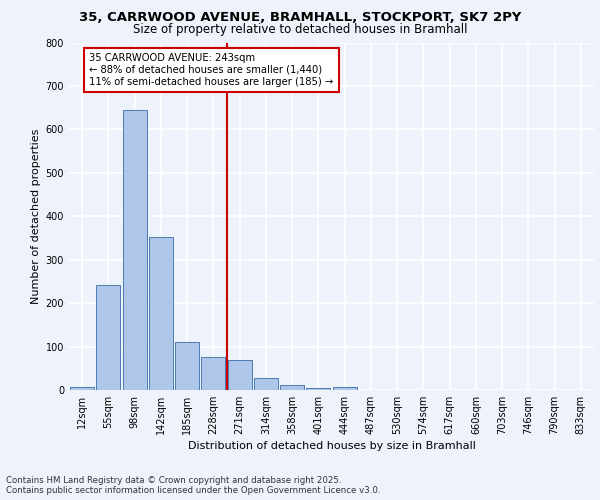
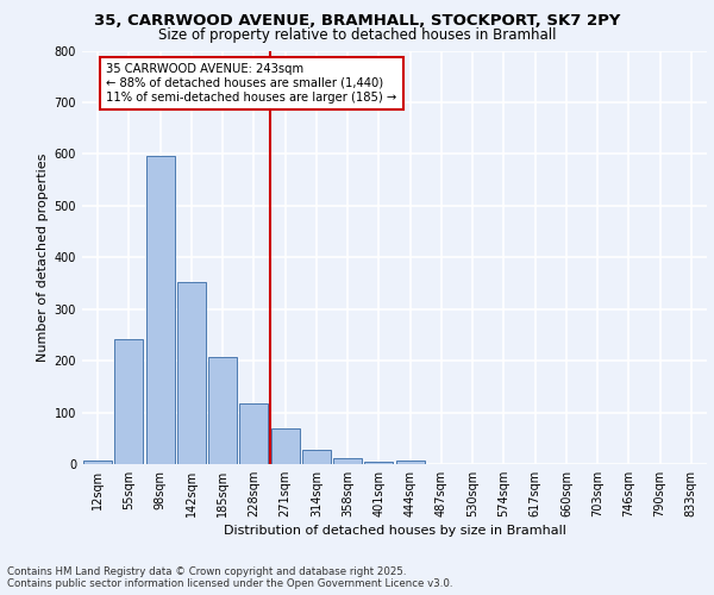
98sqm: 645 -> 597
185sqm: 110 -> 207
228sqm: 75 -> 118
